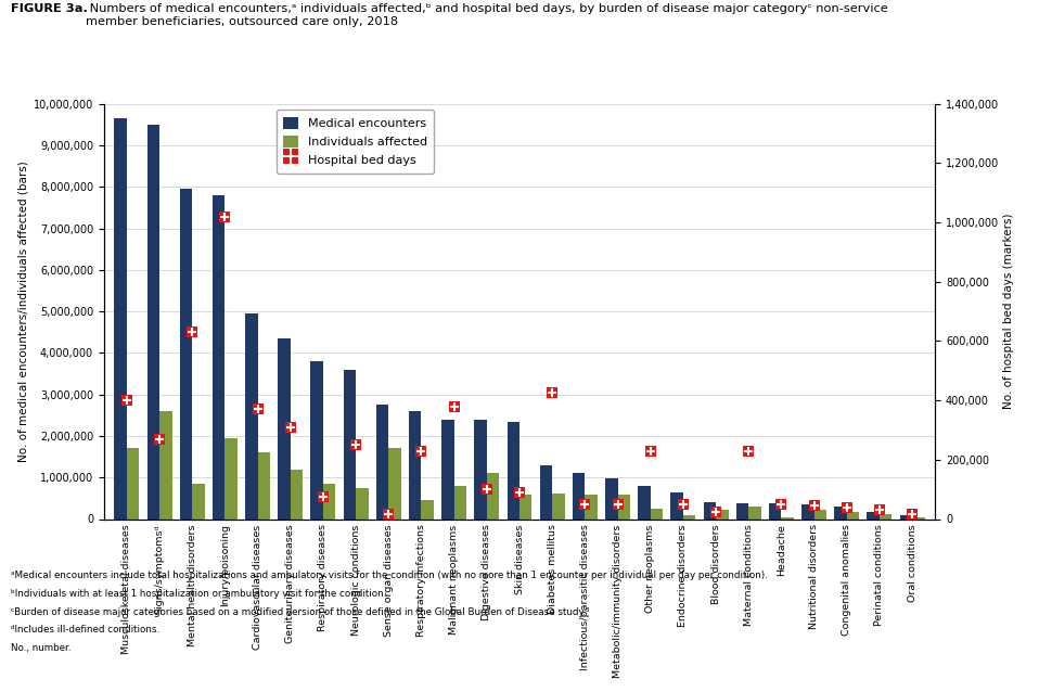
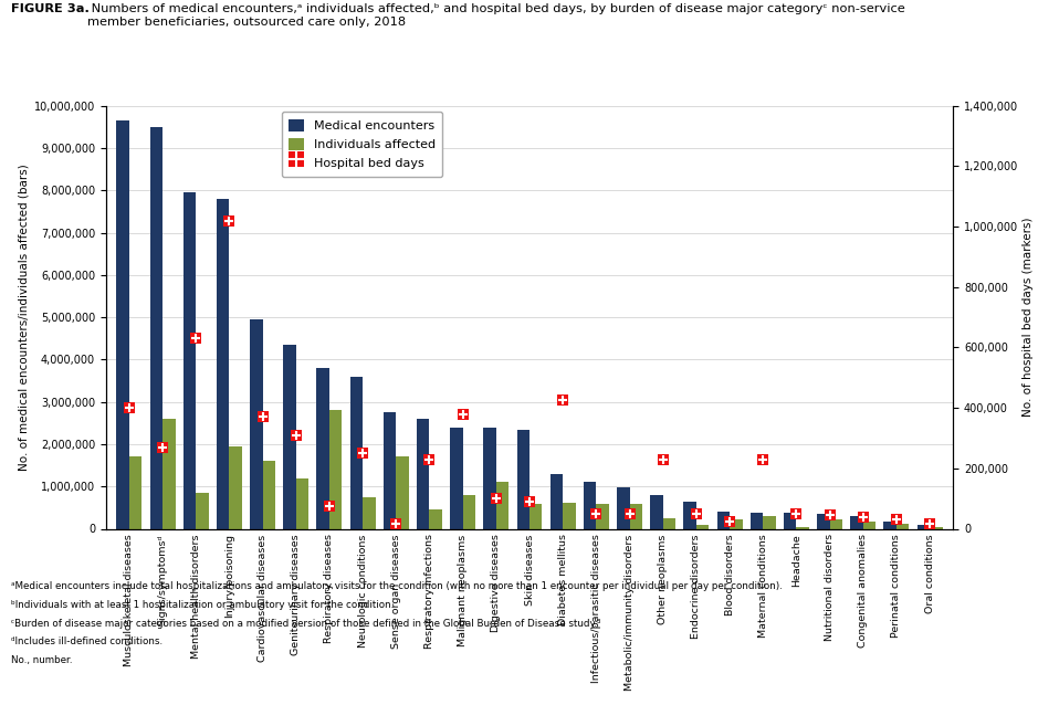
Individuals affected/Respiratory diseases: 850,000 -> 2,800,000
